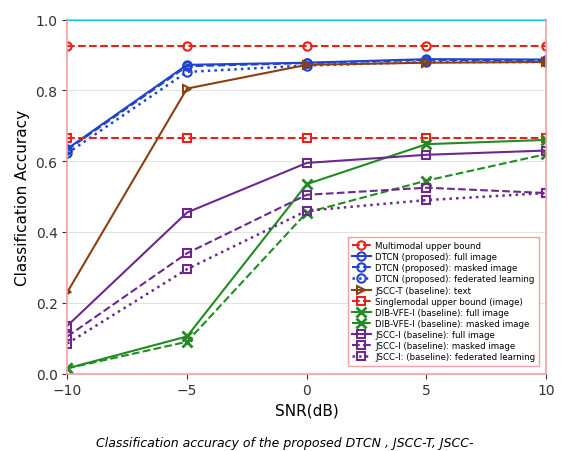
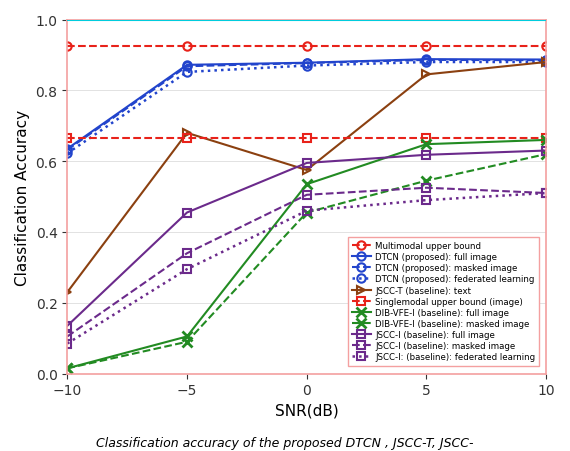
JSCC-T (baseline): text/−5: 0.805 -> 0.680
JSCC-T (baseline): text/0: 0.872 -> 0.575
JSCC-T (baseline): text/5: 0.878 -> 0.845
